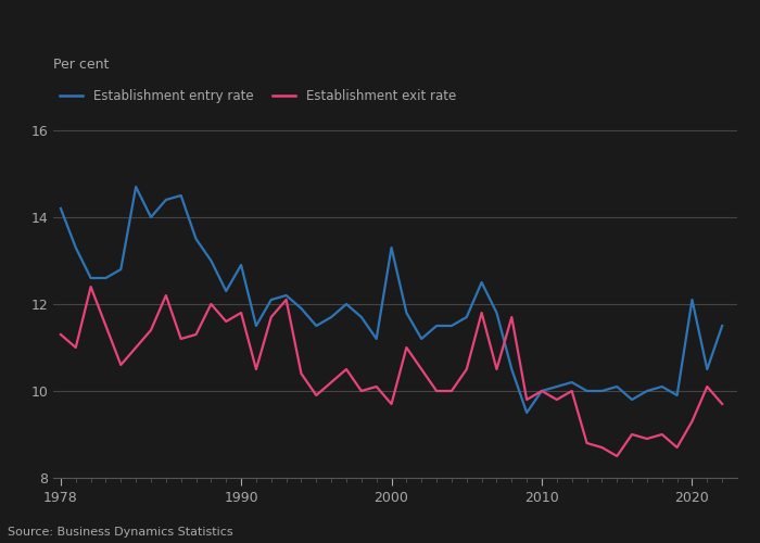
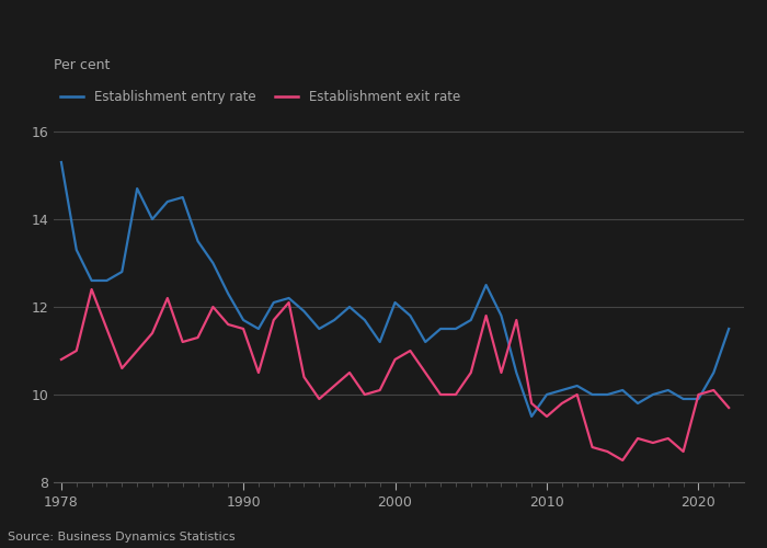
Establishment entry rate/1978: 14.2 -> 15.3
Establishment exit rate/1978: 11.3 -> 10.8
Establishment entry rate/1990: 12.9 -> 11.7
Establishment exit rate/1990: 11.8 -> 11.5
Establishment entry rate/2000: 13.3 -> 12.1
Establishment exit rate/2000: 9.7 -> 10.8
Establishment exit rate/2010: 10.0 -> 9.5
Establishment entry rate/2020: 12.1 -> 9.9
Establishment exit rate/2020: 9.3 -> 10.0
